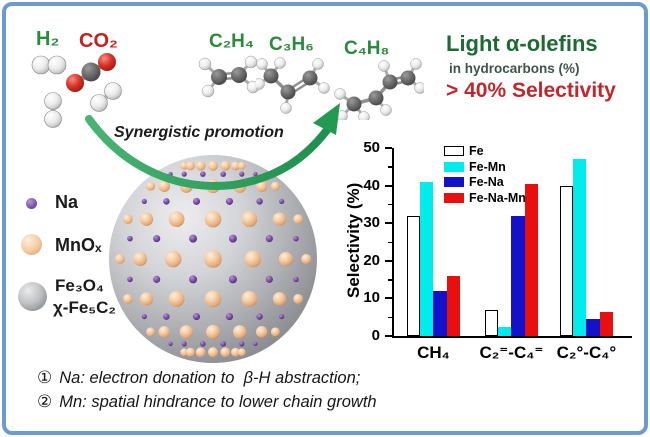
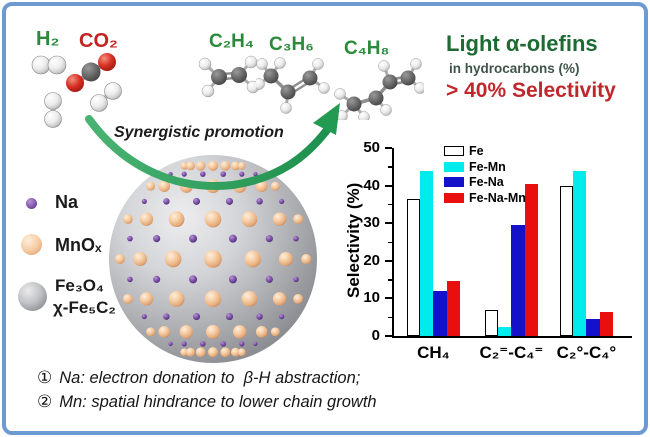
Fe/CH₄: 32 -> 36
Fe-Mn/CH₄: 41 -> 44
Fe-Na-Mn/CH₄: 16 -> 14
Fe-Na/C₂⁼-C₄⁼: 32 -> 30
Fe-Mn/C₂°-C₄°: 47 -> 44
